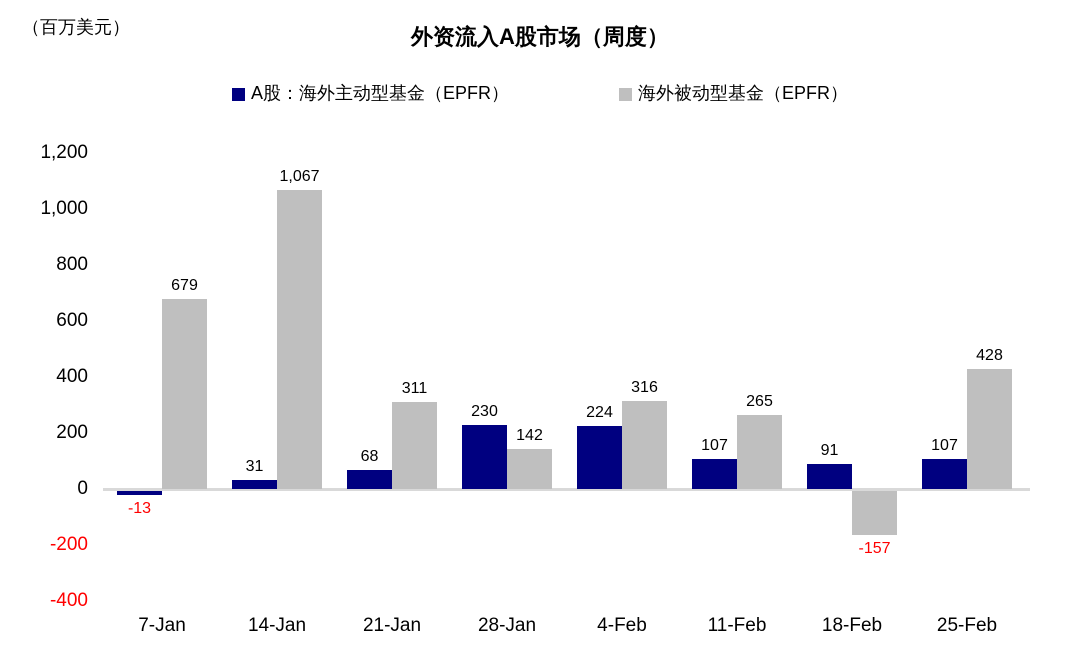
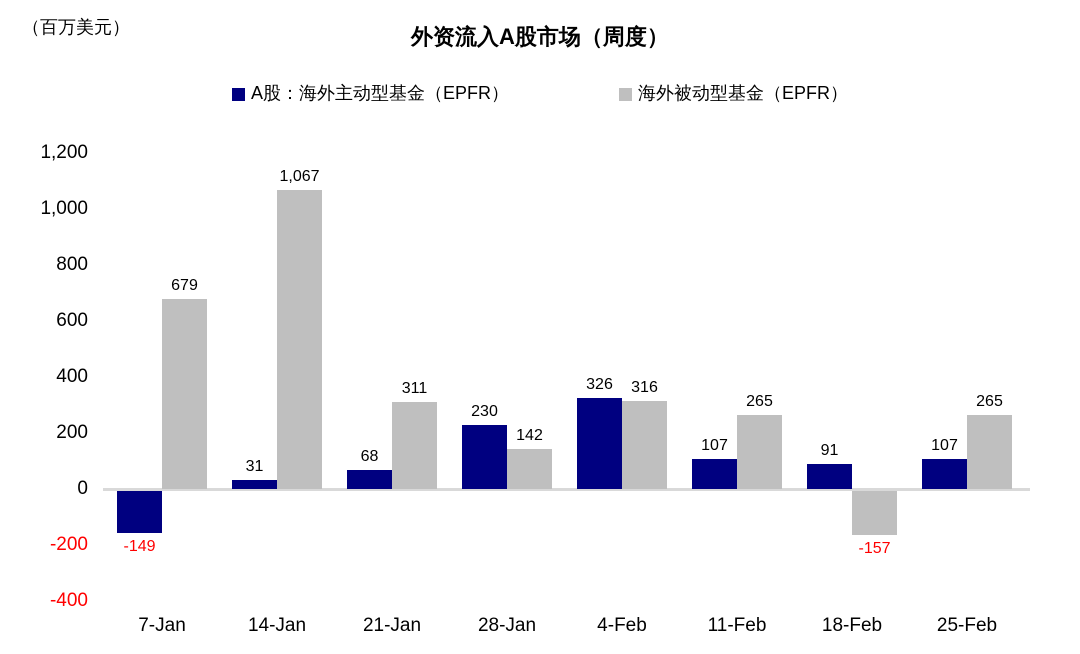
A股：海外主动型基金（EPFR）/7-Jan: -13 -> -149
A股：海外主动型基金（EPFR）/4-Feb: 224 -> 326
海外被动型基金（EPFR）/25-Feb: 428 -> 265
